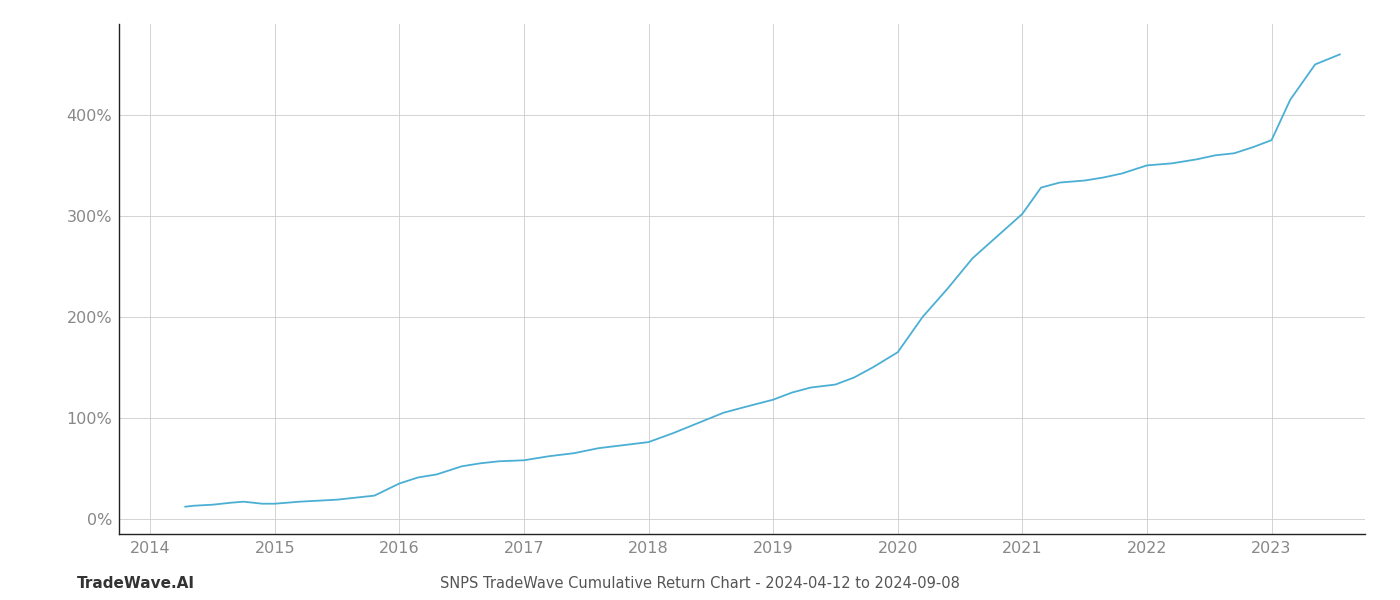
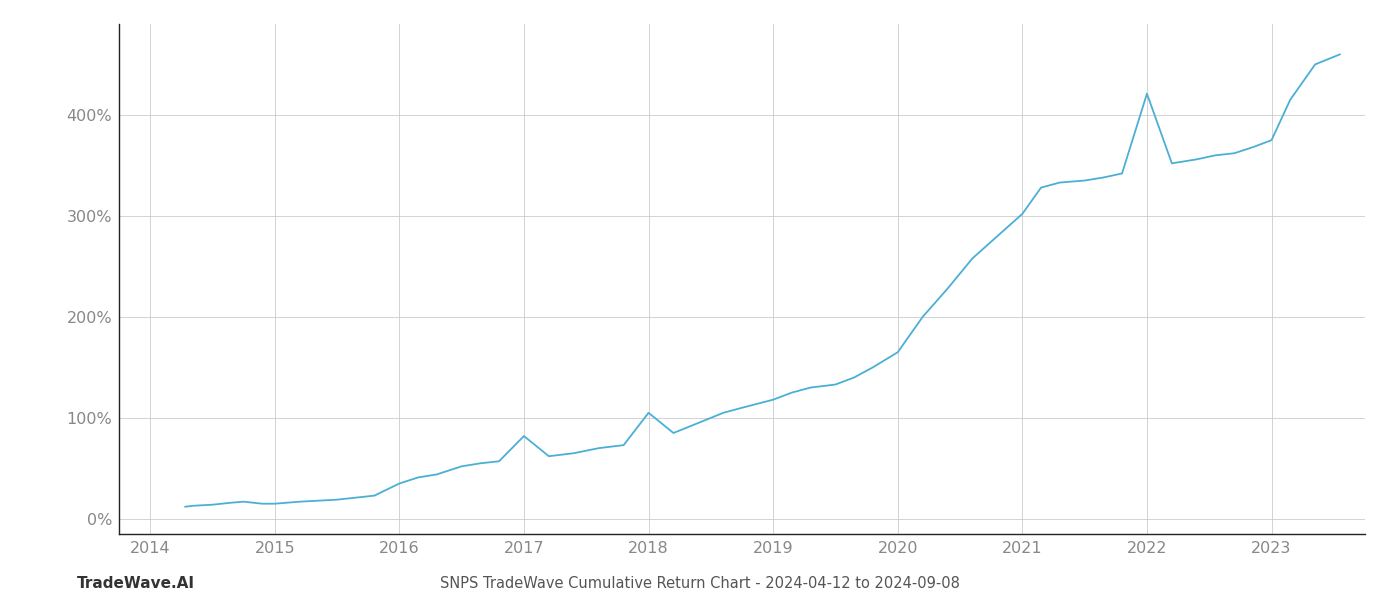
2017: 58% -> 82%
2018: 76% -> 105%
2022: 350% -> 421%
